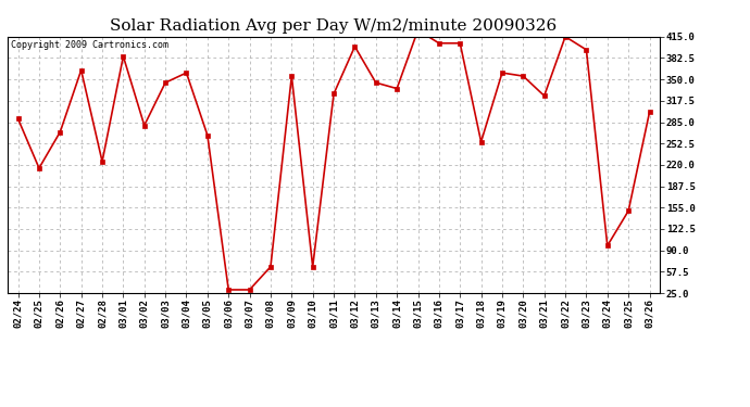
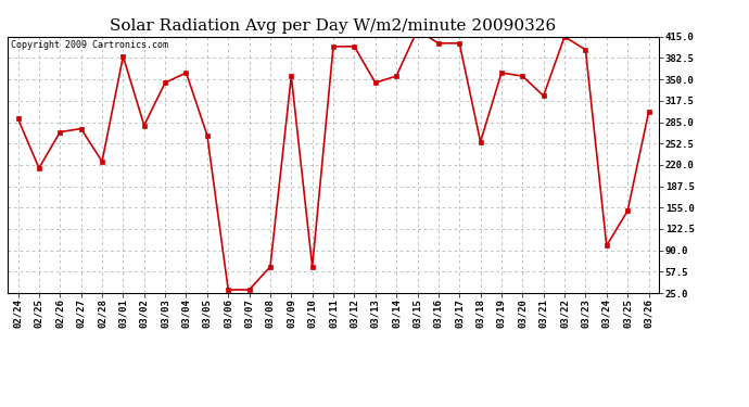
02/27: 364 -> 275
03/11: 328 -> 400
03/14: 336 -> 355
